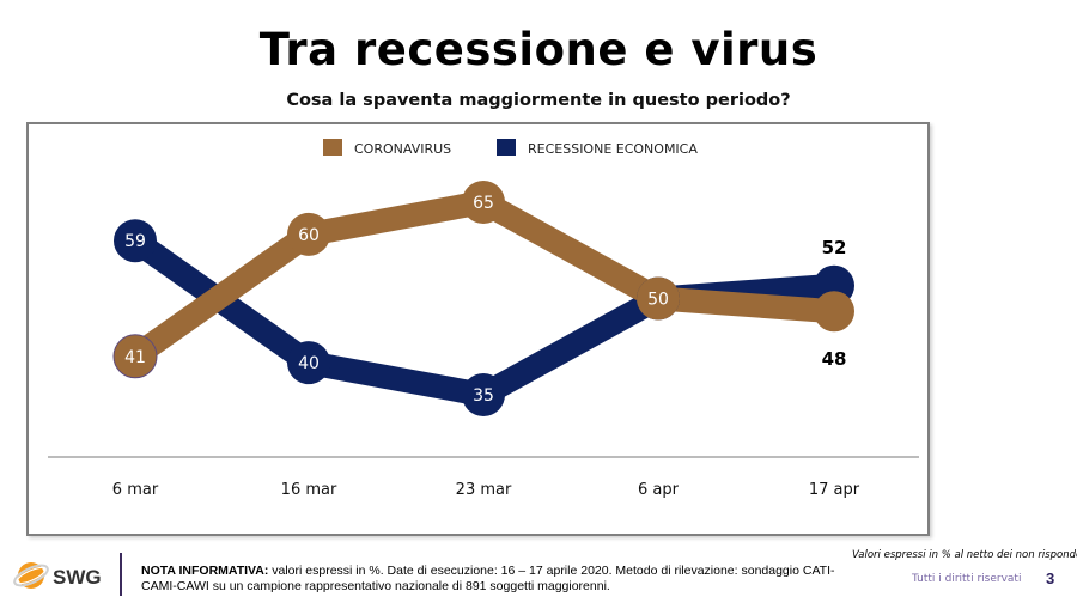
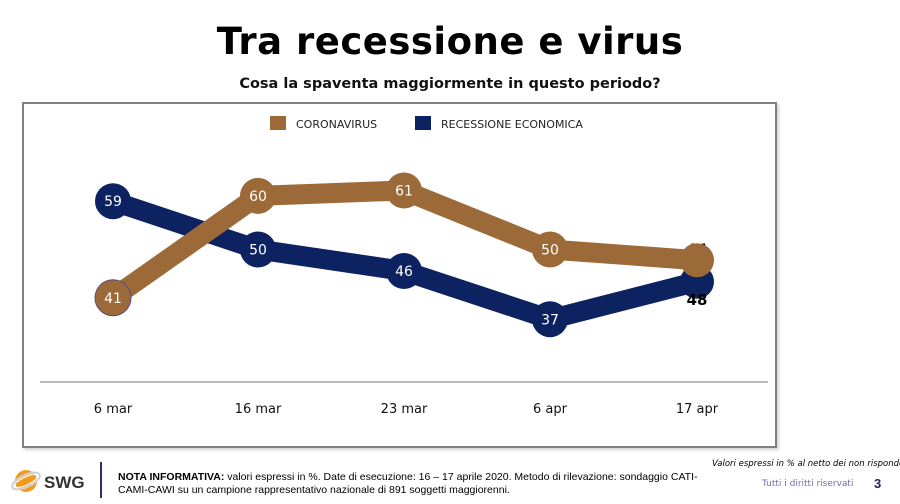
RECESSIONE ECONOMICA/16 mar: 40 -> 50
CORONAVIRUS/23 mar: 65 -> 61
RECESSIONE ECONOMICA/23 mar: 35 -> 46
RECESSIONE ECONOMICA/6 apr: 50 -> 37
RECESSIONE ECONOMICA/17 apr: 52 -> 44
